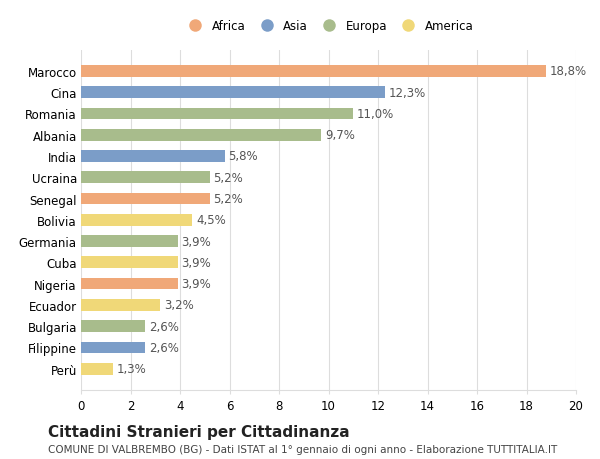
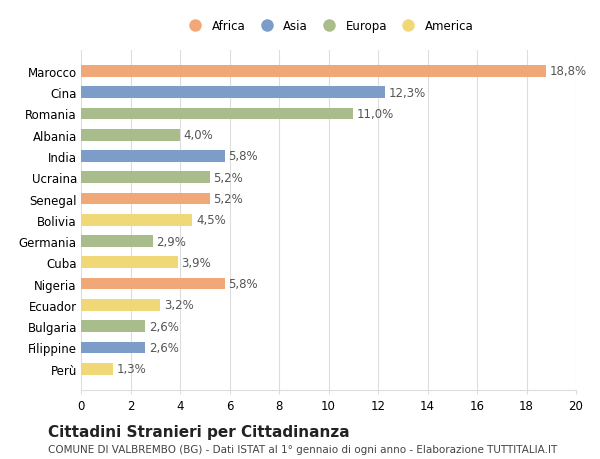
Albania: 9,7% -> 4,0%
Germania: 3,9% -> 2,9%
Nigeria: 3,9% -> 5,8%
